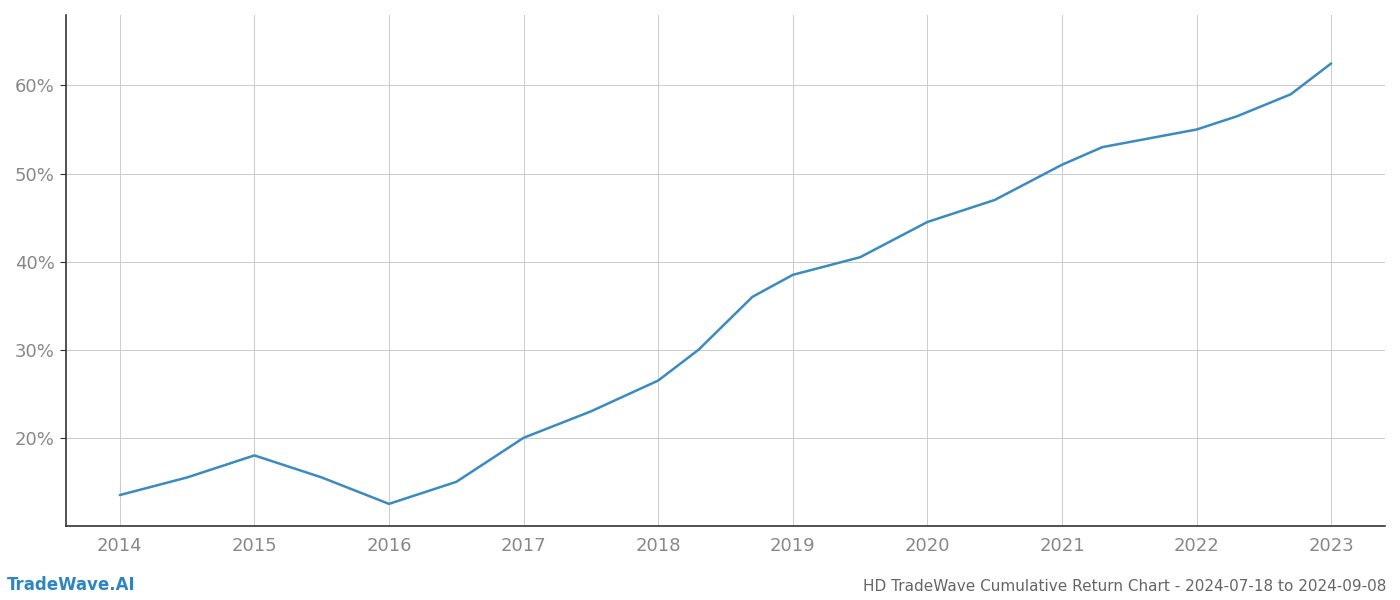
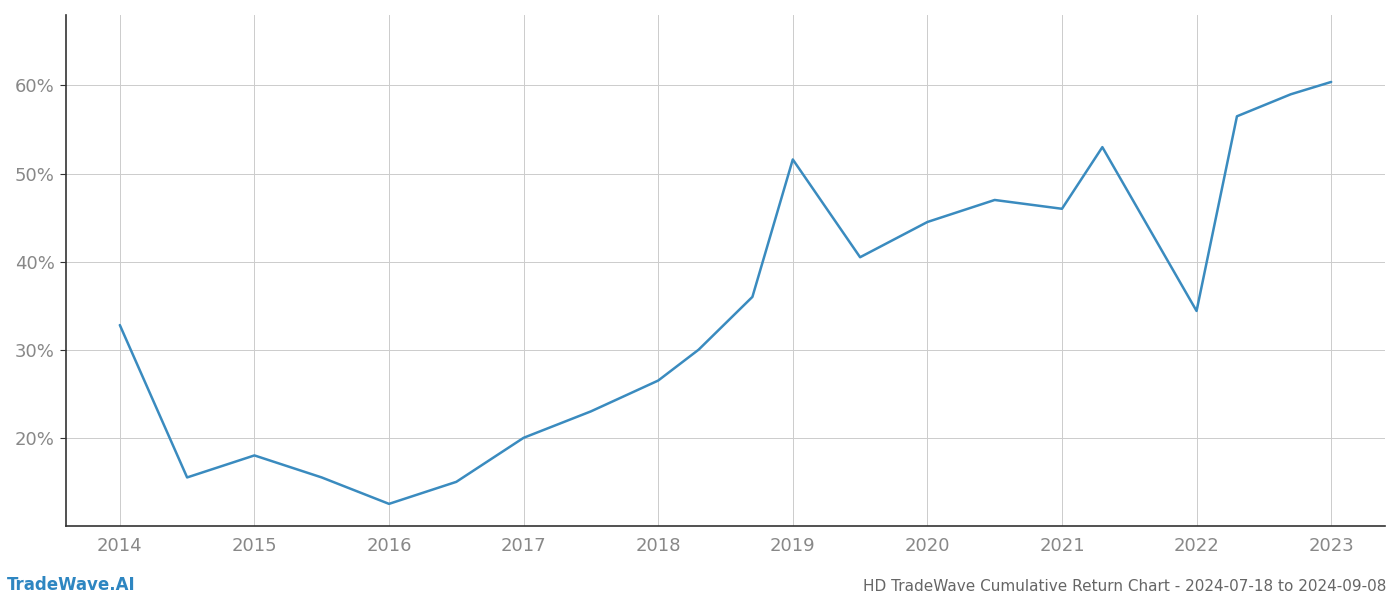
2014: 13.5% -> 32.8%
2019: 38.5% -> 51.6%
2021: 51.0% -> 46.0%
2022: 55.0% -> 34.4%
2023: 62.5% -> 60.4%
